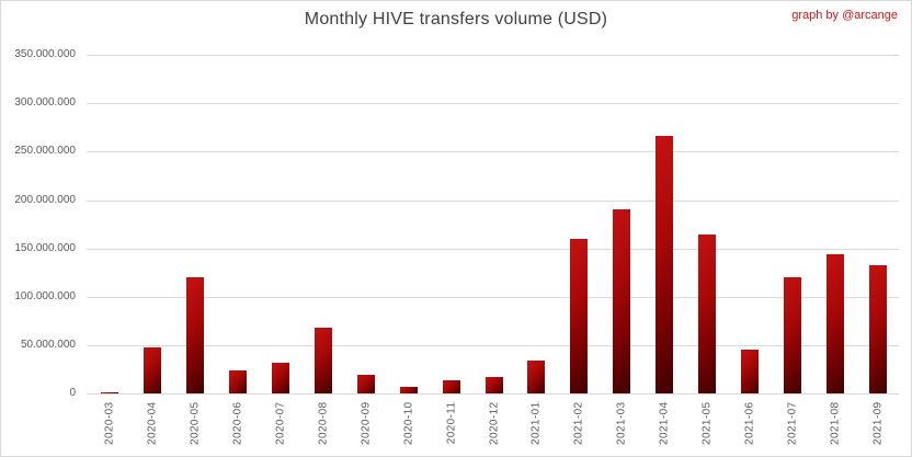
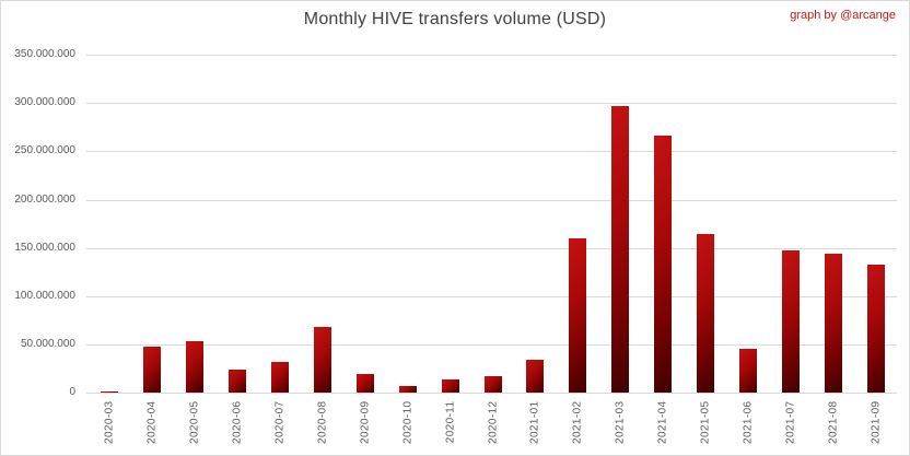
2020-05: 120000000 -> 50000000
2021-03: 190000000 -> 300000000
2021-07: 120000000 -> 150000000
